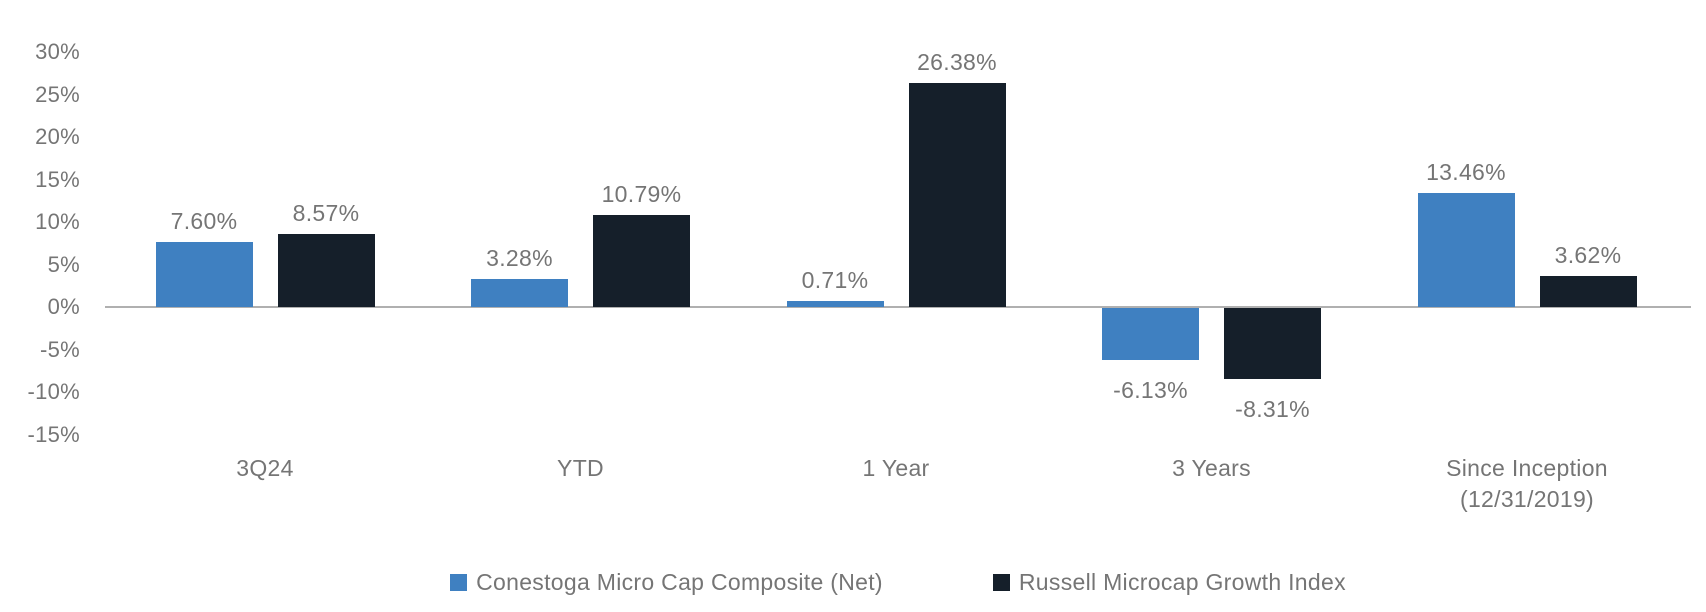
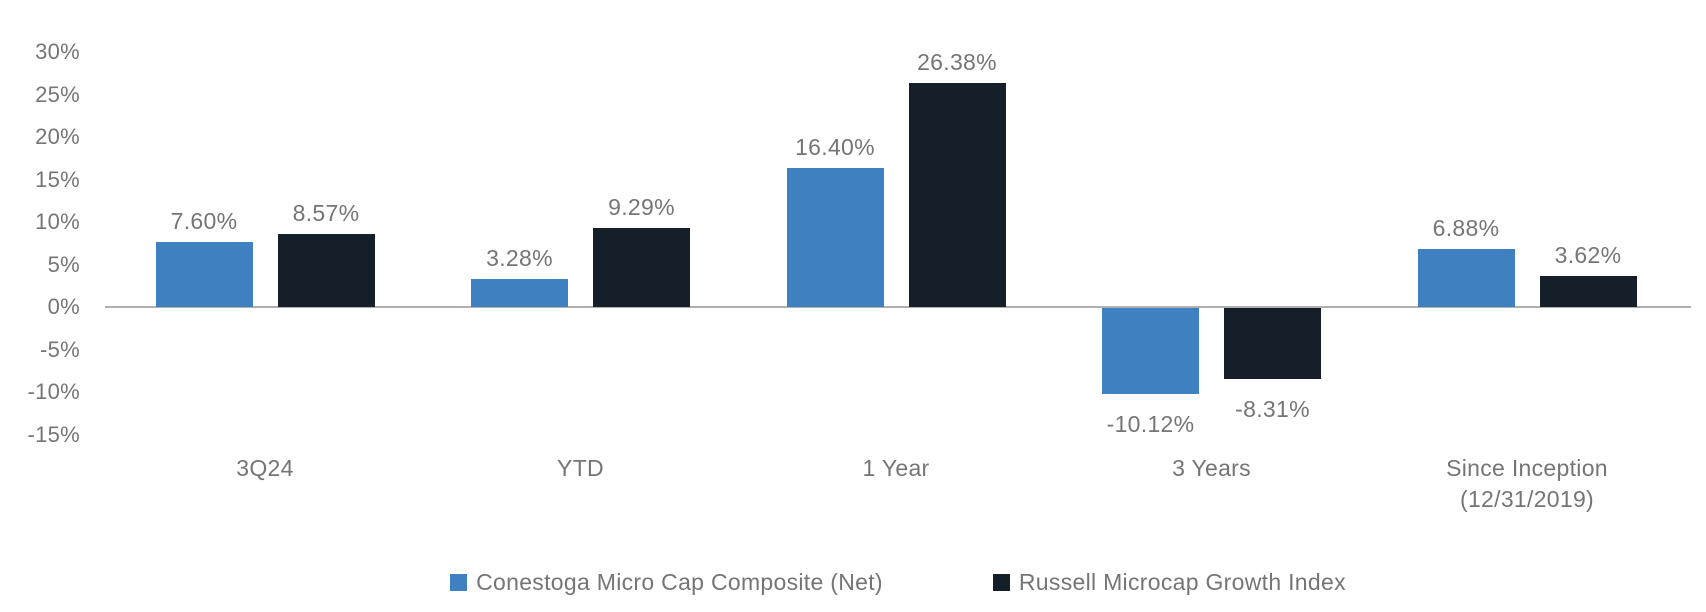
Russell Microcap Growth Index/YTD: 10.79% -> 9.29%
Conestoga Micro Cap Composite (Net)/1 Year: 0.71% -> 16.40%
Conestoga Micro Cap Composite (Net)/3 Years: -6.13% -> -10.12%
Conestoga Micro Cap Composite (Net)/Since Inception (12/31/2019): 13.46% -> 6.88%
